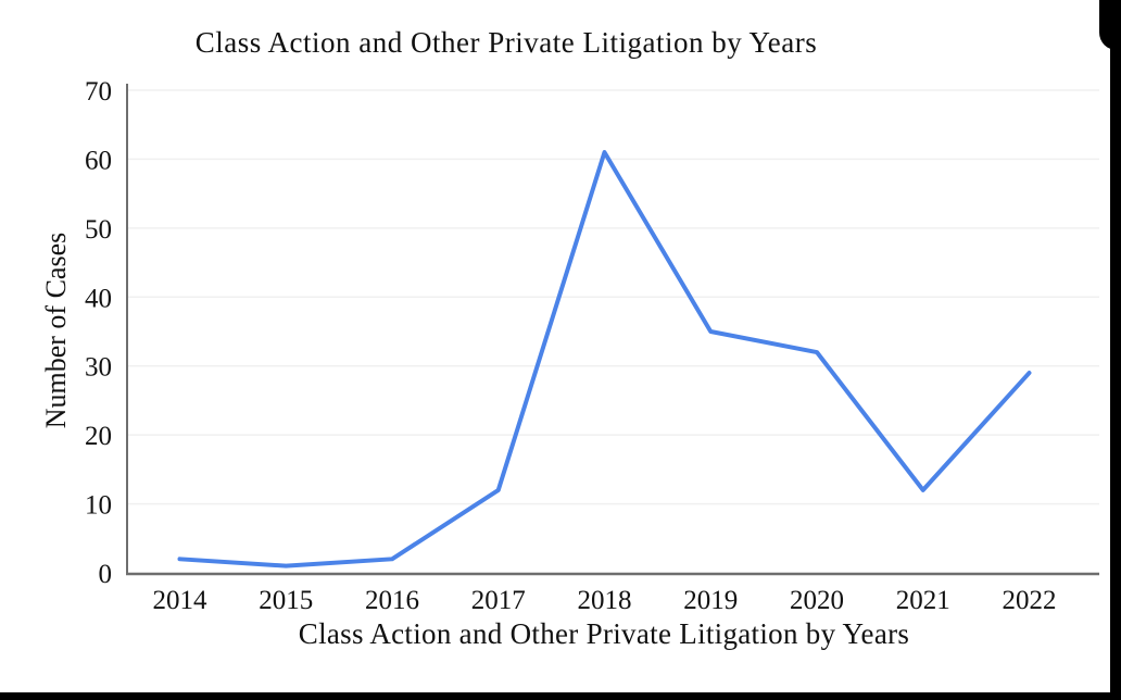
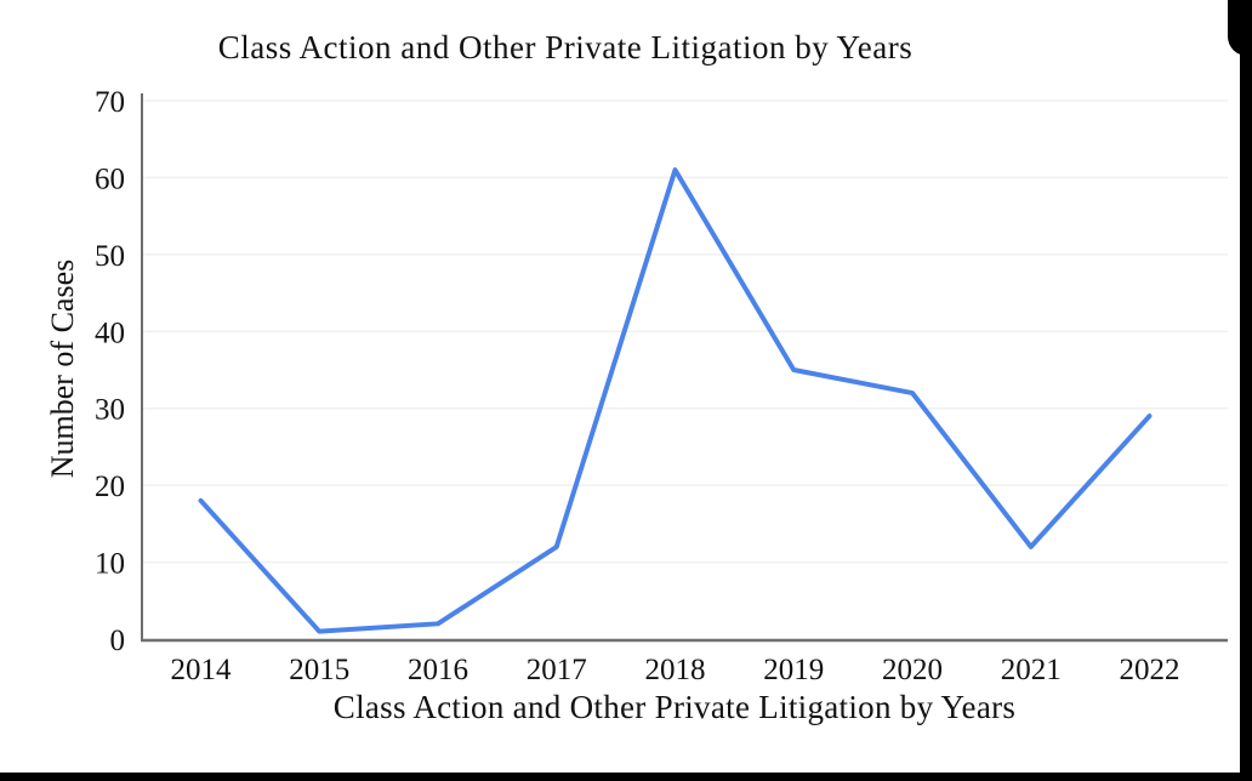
2014: 2 -> 18
